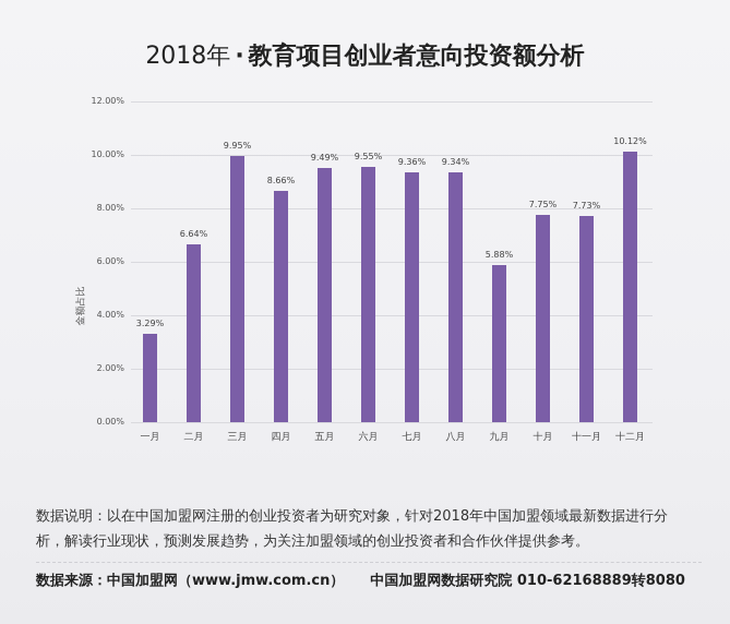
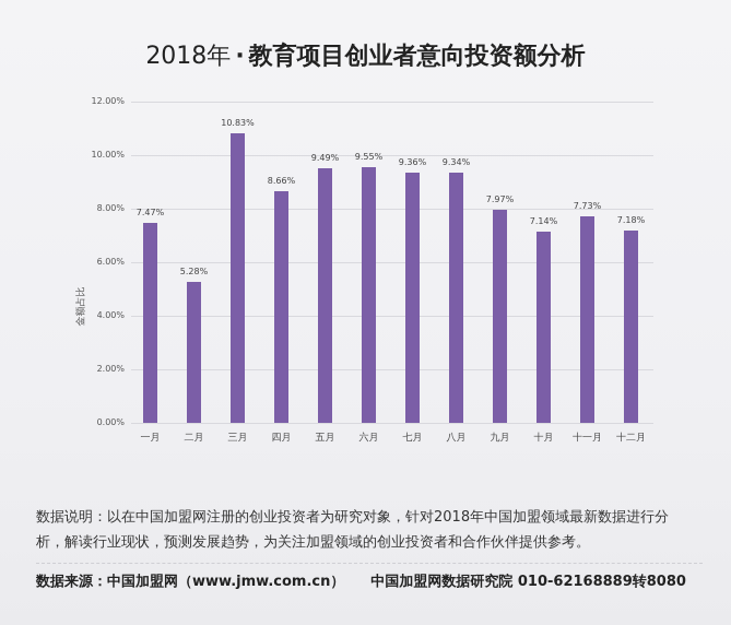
一月: 3.29% -> 7.47%
二月: 6.64% -> 5.28%
三月: 9.95% -> 10.83%
九月: 5.88% -> 7.97%
十月: 7.75% -> 7.14%
十二月: 10.12% -> 7.18%
